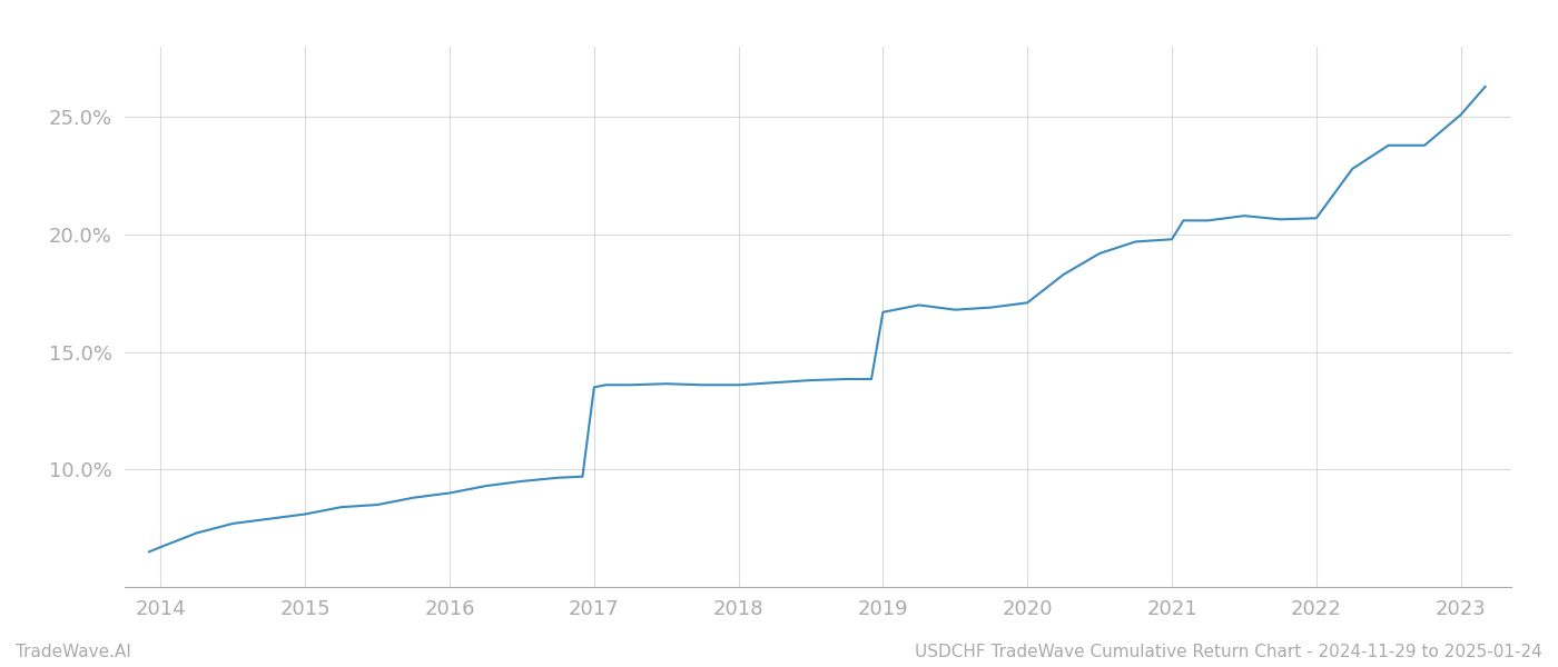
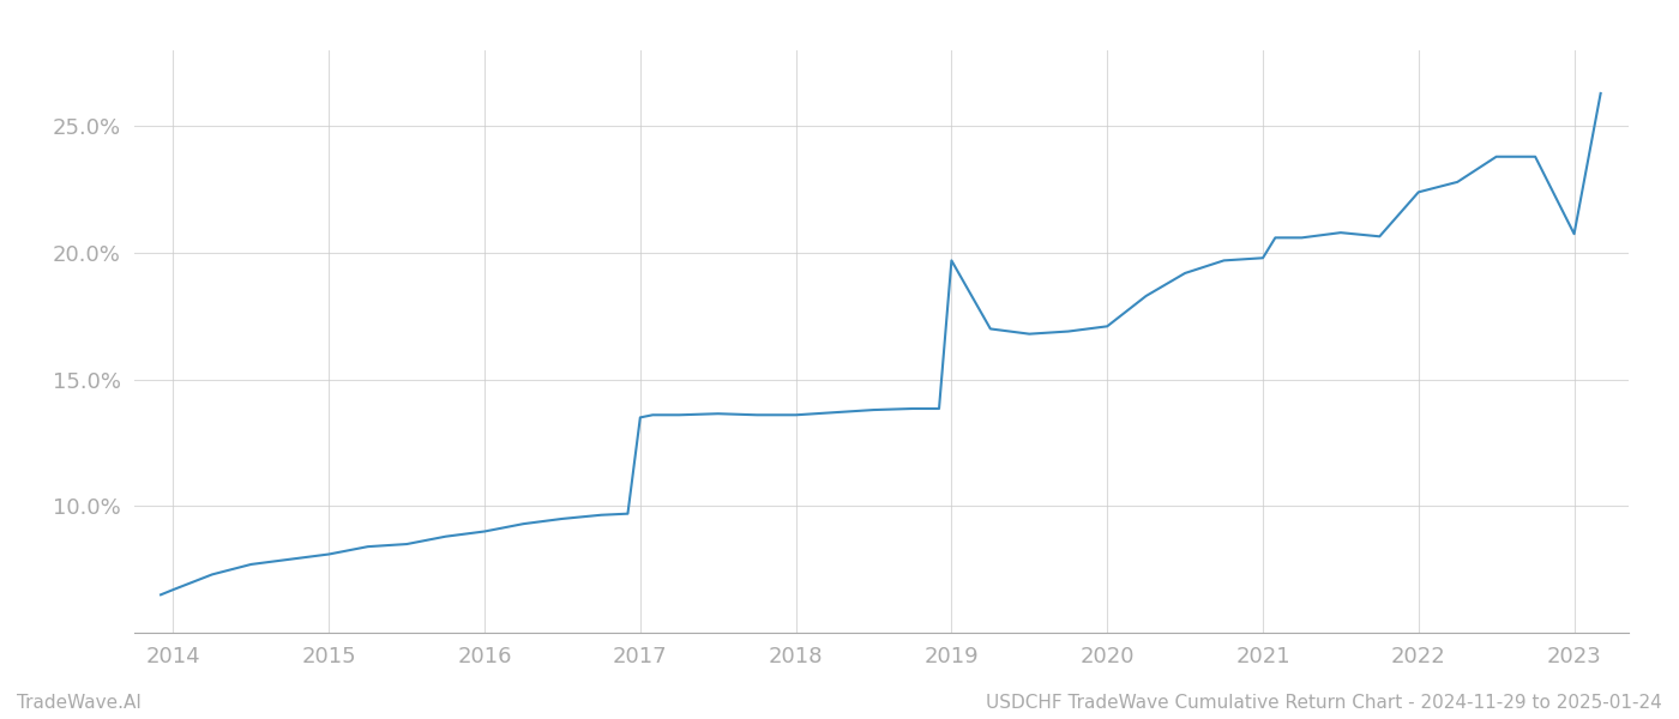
2019: 16.70% -> 19.70%
2022: 20.70% -> 22.40%
2023: 25.10% -> 20.75%
